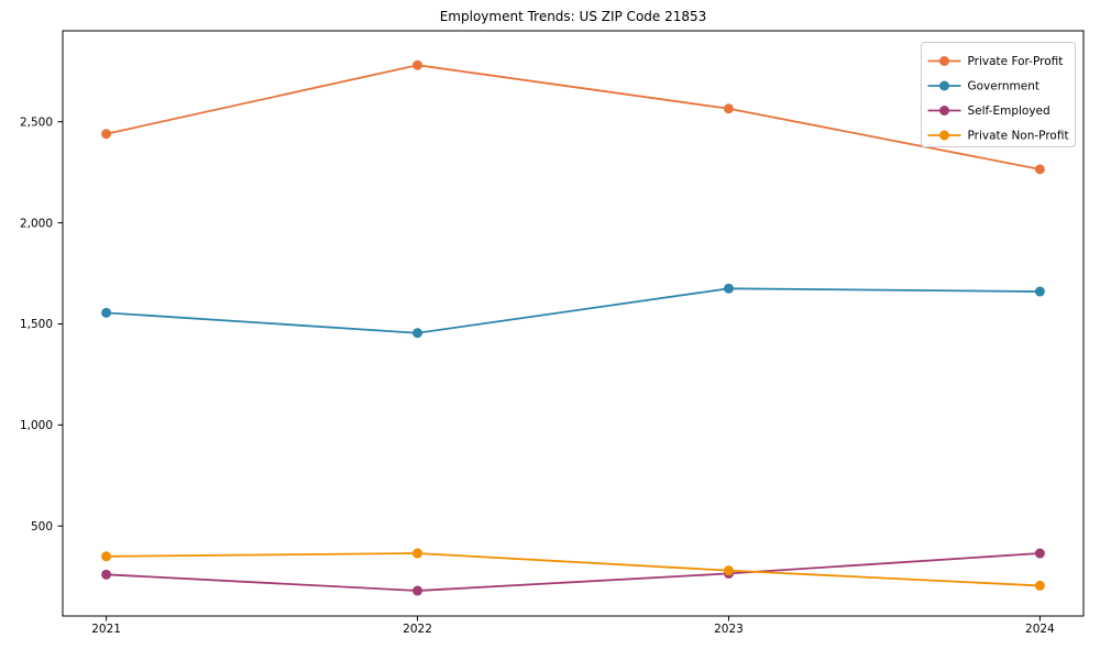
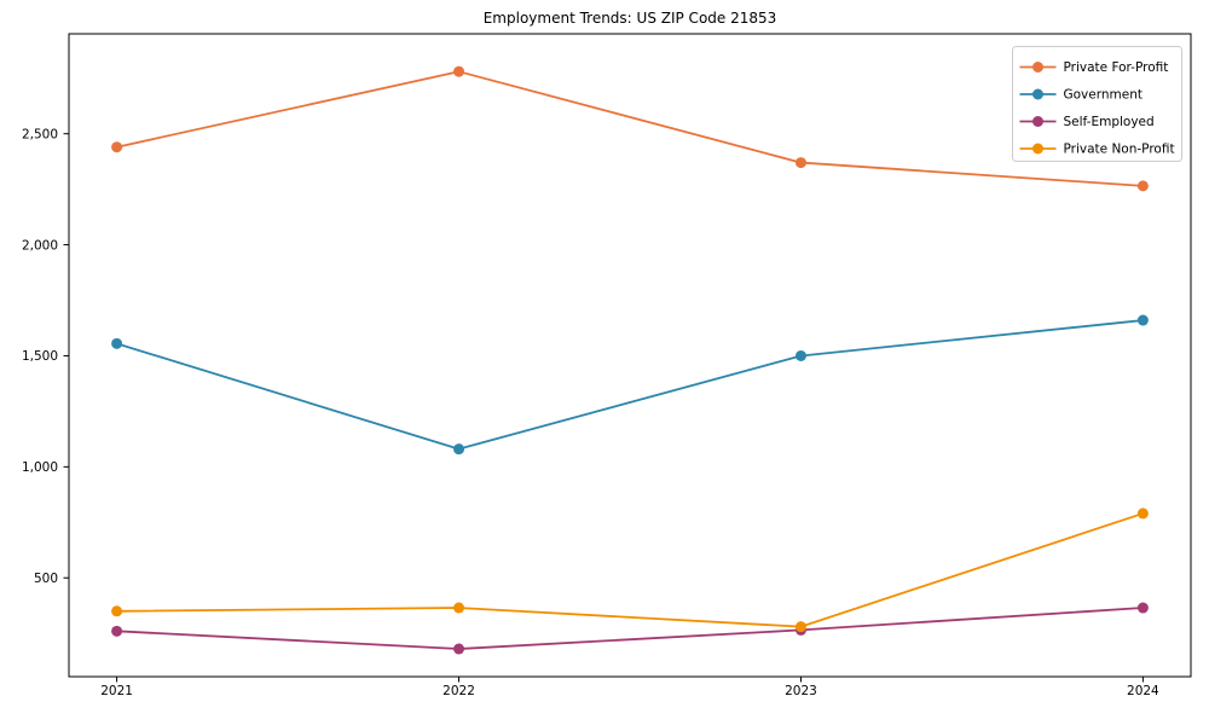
Government/2022: 1460 -> 1080
Private For-Profit/2023: 2560 -> 2370
Government/2023: 1680 -> 1500
Private Non-Profit/2024: 200 -> 790
